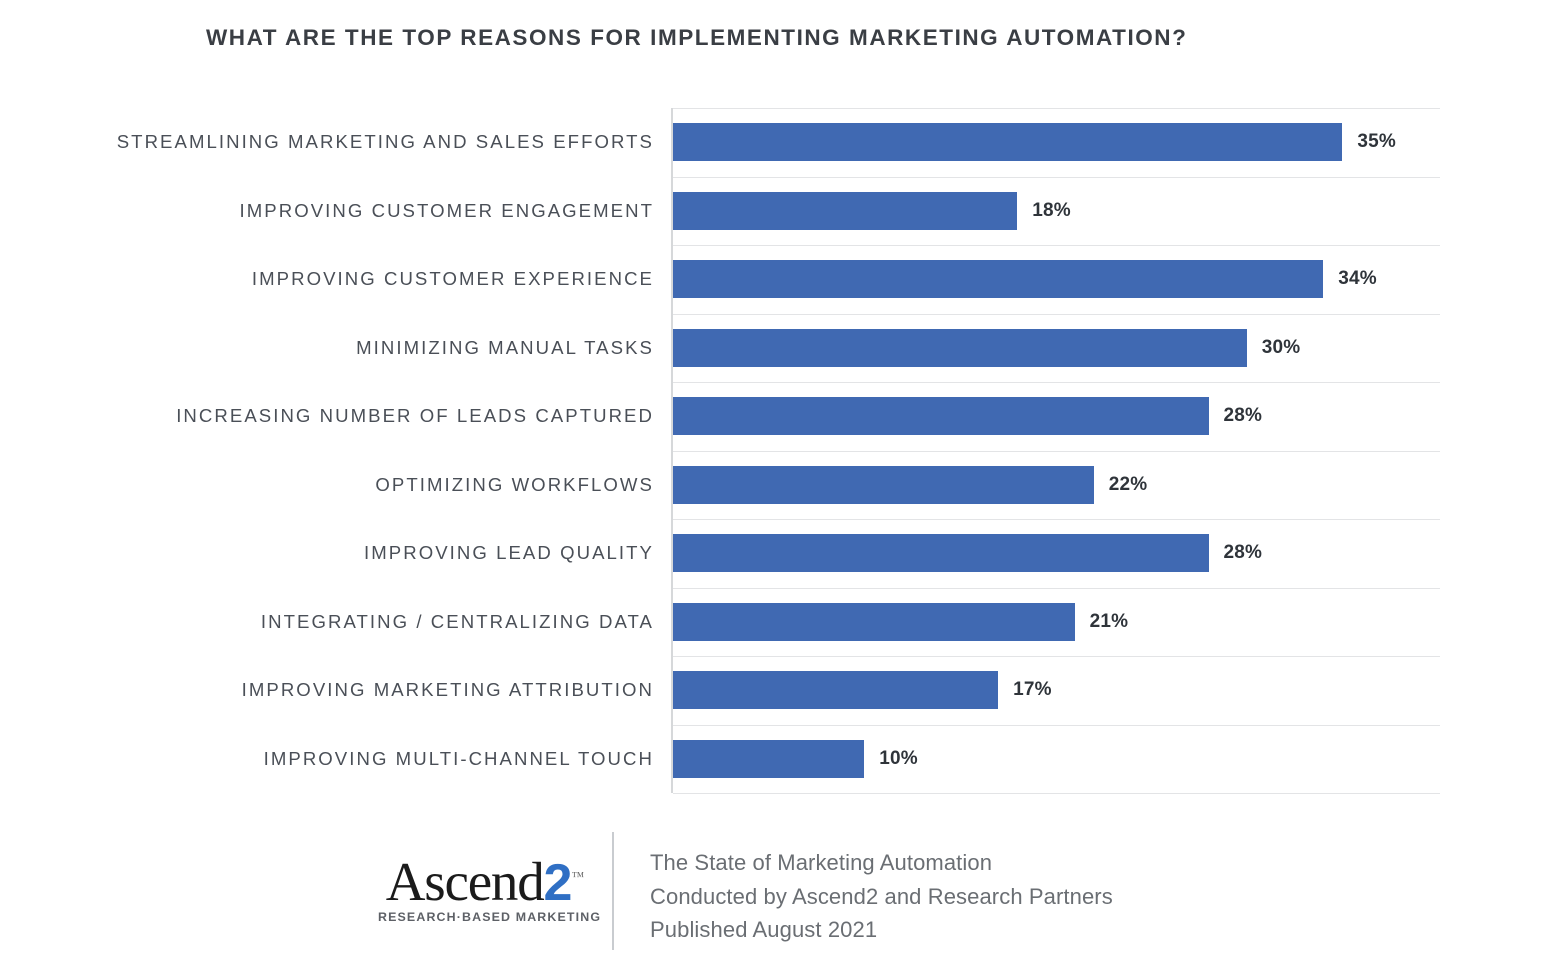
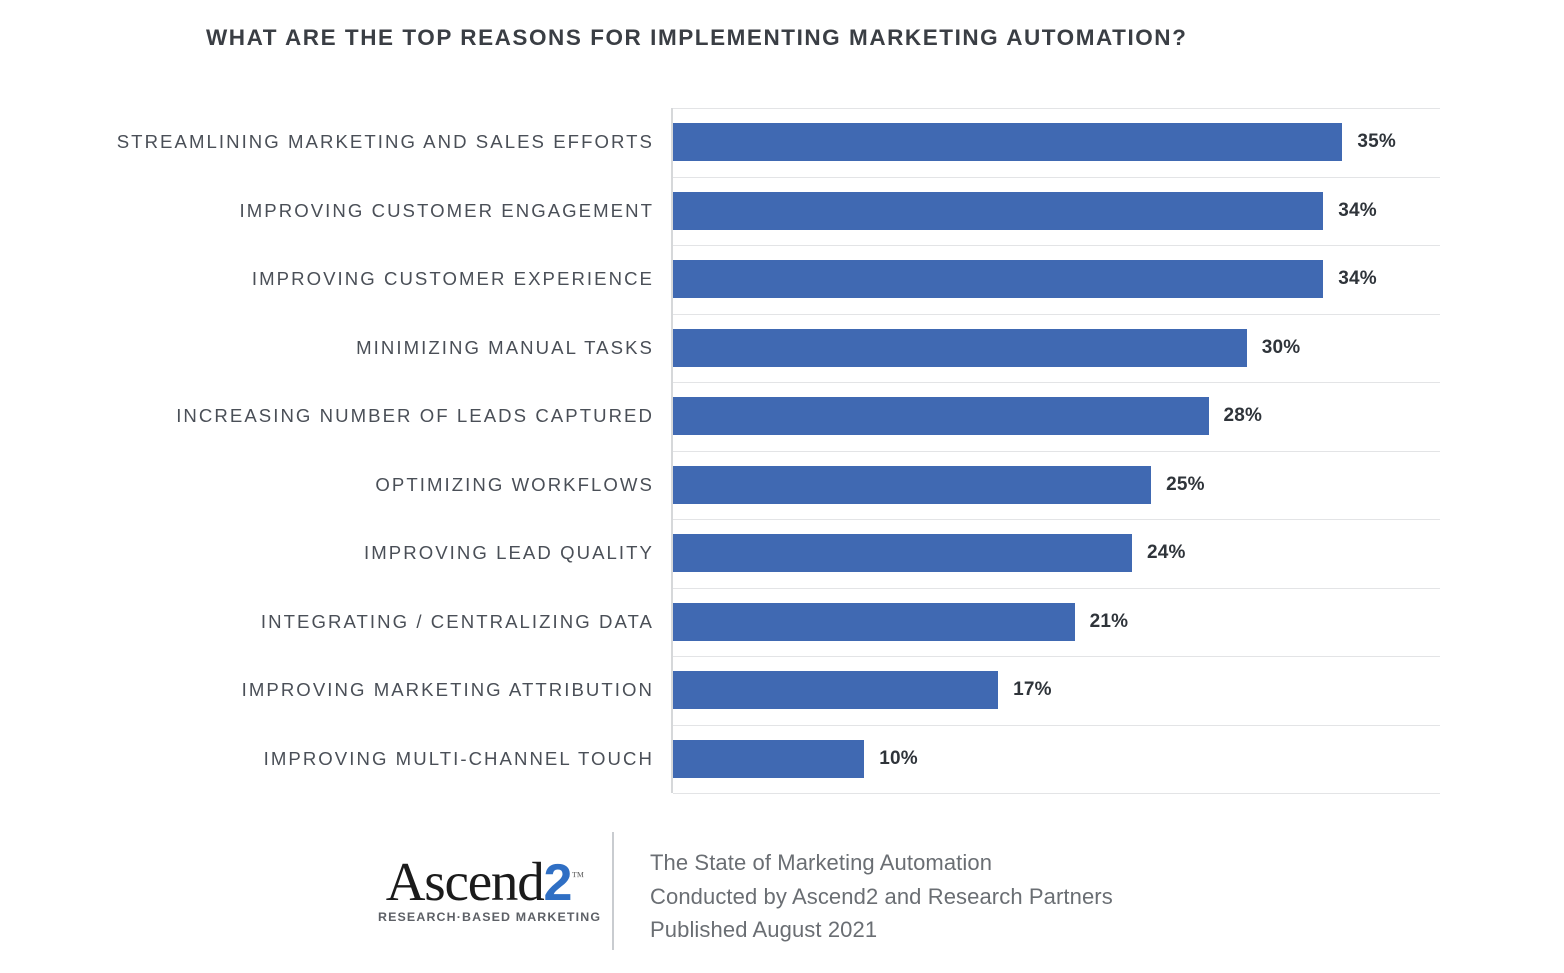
IMPROVING CUSTOMER ENGAGEMENT: 18% -> 34%
OPTIMIZING WORKFLOWS: 22% -> 25%
IMPROVING LEAD QUALITY: 28% -> 24%
